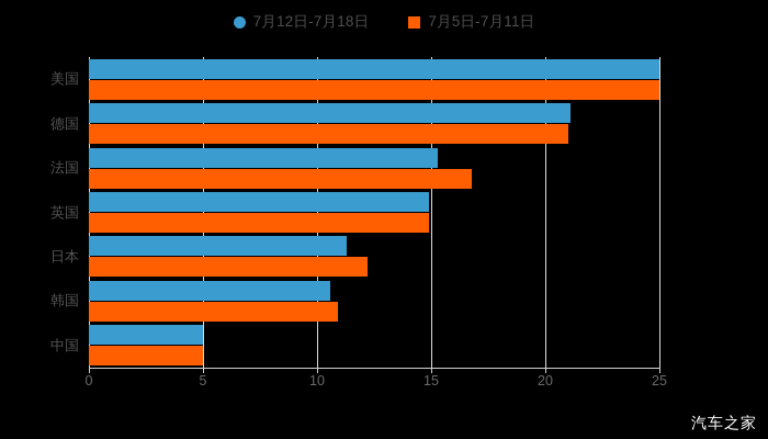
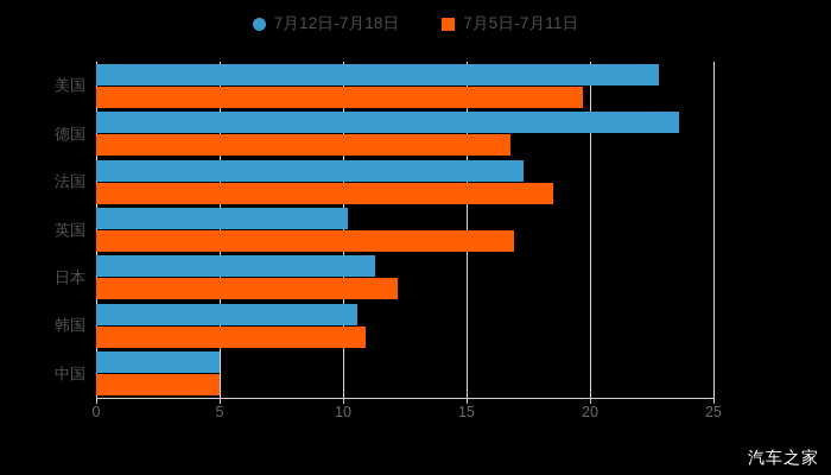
7月12日-7月18日/美国: 25.0 -> 22.8
7月5日-7月11日/美国: 25.0 -> 19.7
7月12日-7月18日/德国: 21.1 -> 23.6
7月5日-7月11日/德国: 21.0 -> 16.8
7月12日-7月18日/法国: 15.3 -> 17.3
7月5日-7月11日/法国: 16.8 -> 18.5
7月12日-7月18日/英国: 14.9 -> 10.2
7月5日-7月11日/英国: 14.9 -> 16.9
